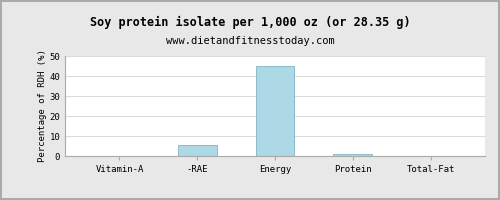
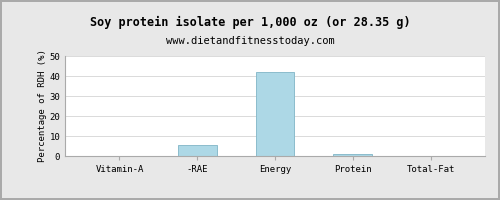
Energy: 45.0 -> 42.0
